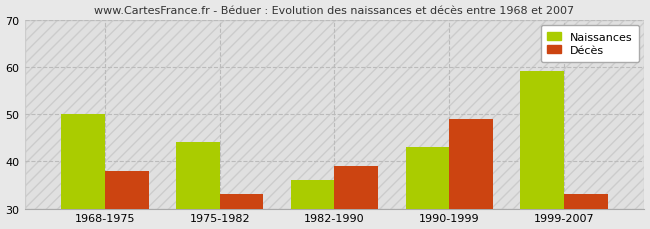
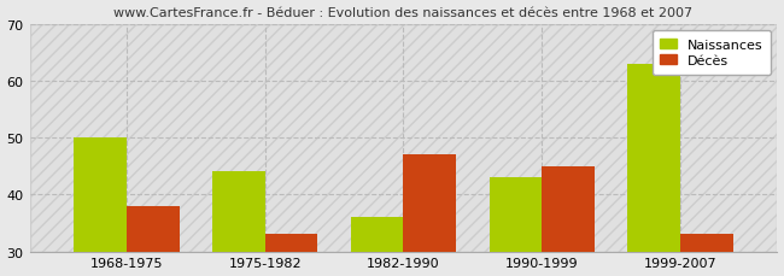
Décès/1982-1990: 39 -> 47
Décès/1990-1999: 49 -> 45
Naissances/1999-2007: 59 -> 63
